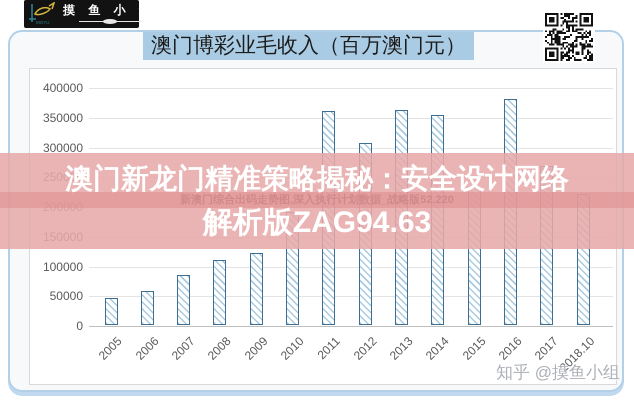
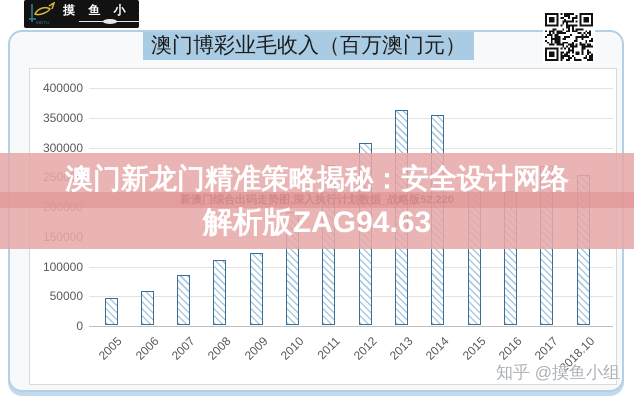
2011: 360000 -> 270000
2016: 380000 -> 220000
2018.10: 220000 -> 250000
